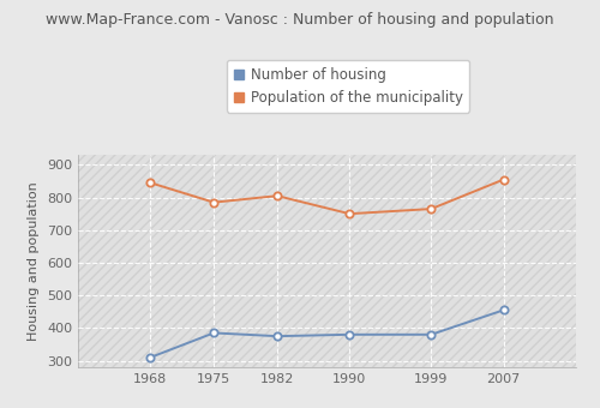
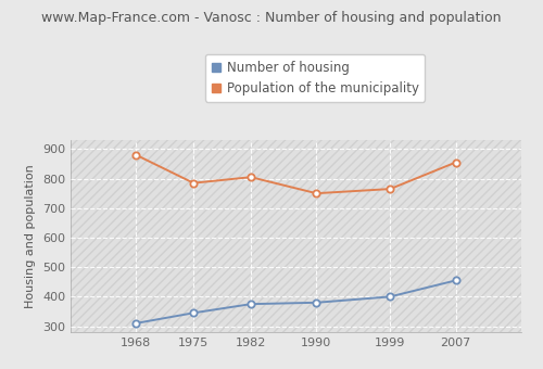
Population of the municipality/1968: 845 -> 880
Number of housing/1975: 385 -> 345
Number of housing/1999: 380 -> 400
